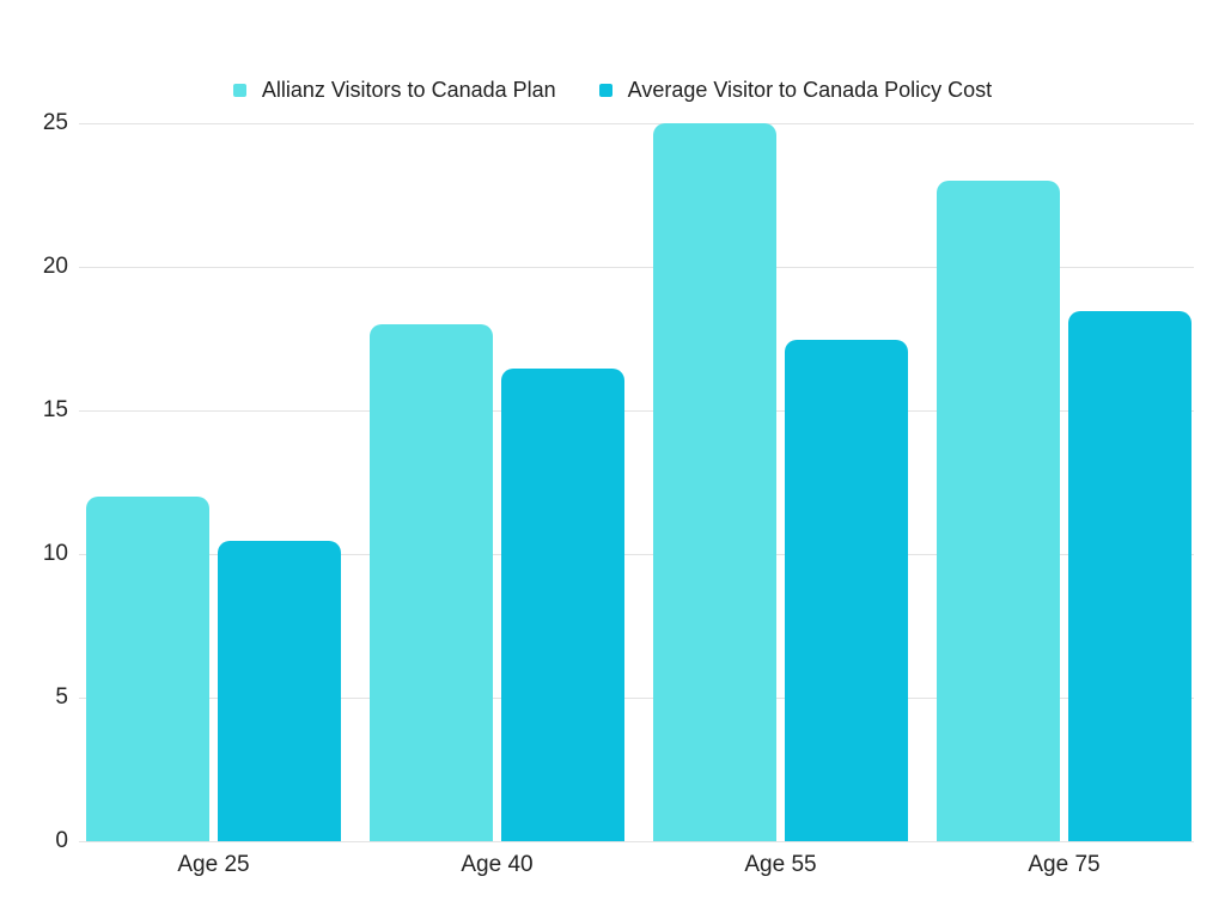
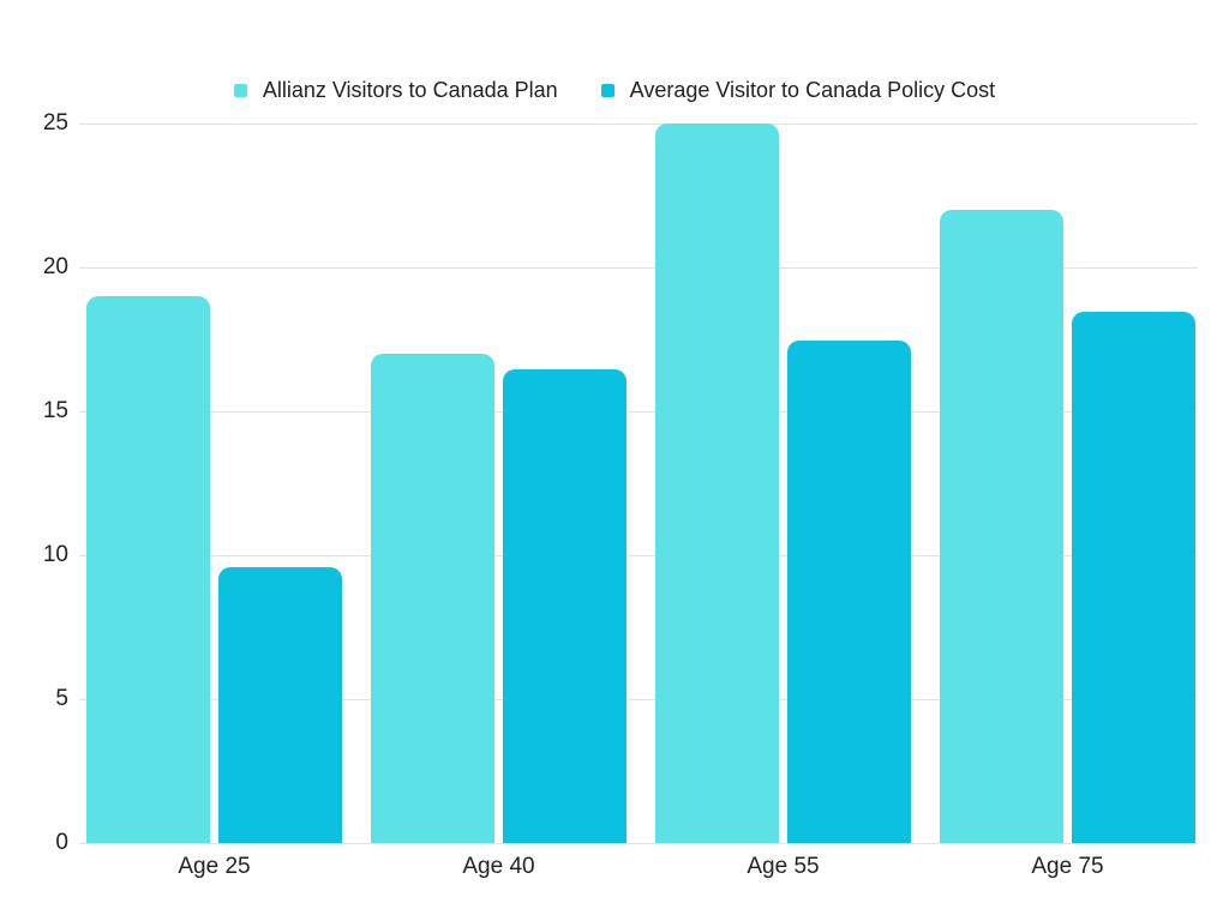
Allianz Visitors to Canada Plan/Age 25: 12 -> 19
Average Visitor to Canada Policy Cost/Age 25: 10.4 -> 9.6
Allianz Visitors to Canada Plan/Age 40: 18 -> 17
Allianz Visitors to Canada Plan/Age 75: 23 -> 22
